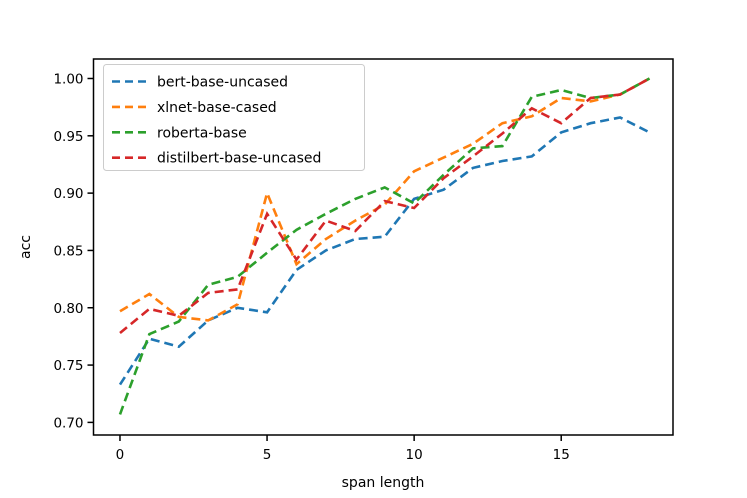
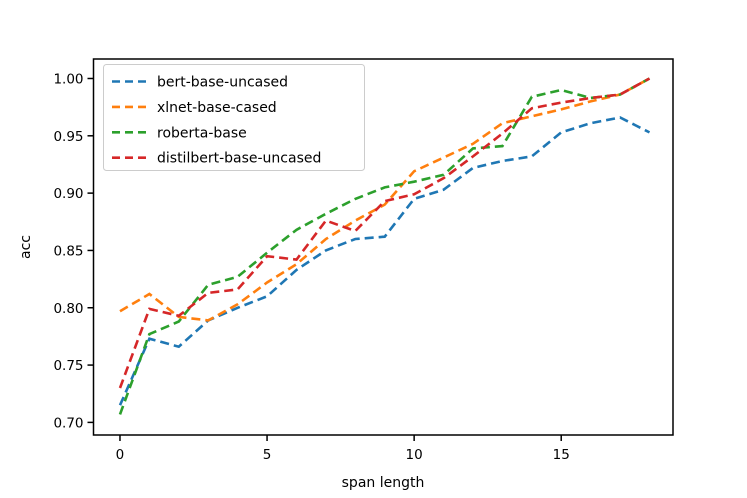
bert-base-uncased/0: 0.733 -> 0.715
distilbert-base-uncased/0: 0.778 -> 0.730
bert-base-uncased/5: 0.796 -> 0.810
xlnet-base-cased/5: 0.900 -> 0.822
distilbert-base-uncased/5: 0.882 -> 0.845
roberta-base/10: 0.891 -> 0.910
distilbert-base-uncased/10: 0.887 -> 0.899
xlnet-base-cased/15: 0.983 -> 0.973
distilbert-base-uncased/15: 0.961 -> 0.979
